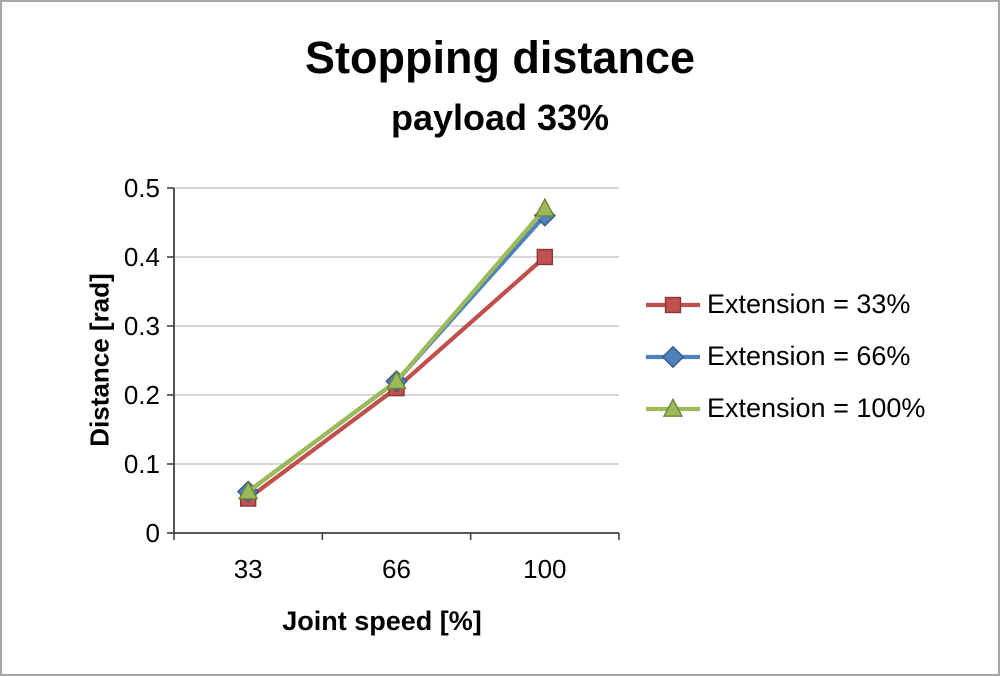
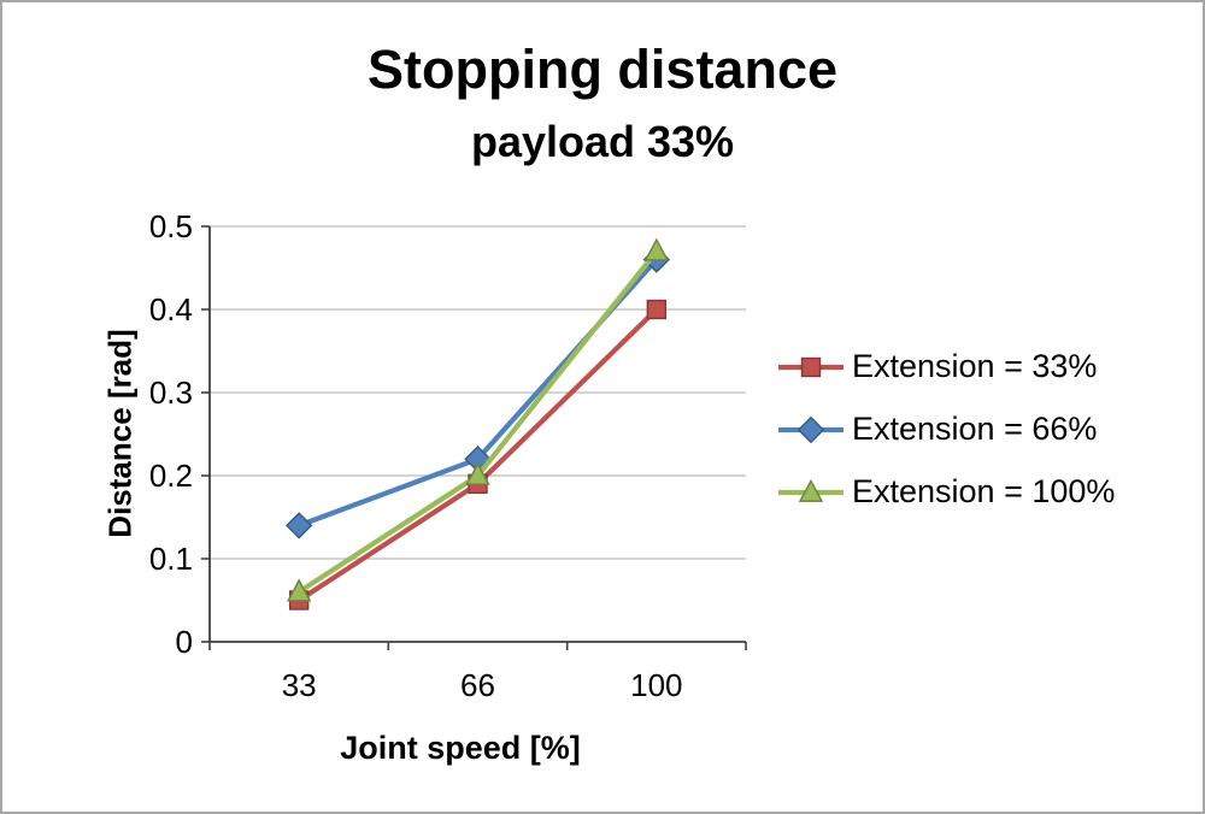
Extension = 66%/33: 0.06 -> 0.14
Extension = 33%/66: 0.21 -> 0.19
Extension = 100%/66: 0.22 -> 0.20
